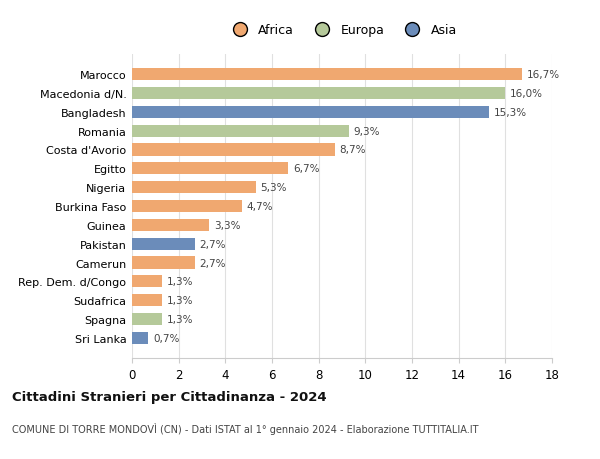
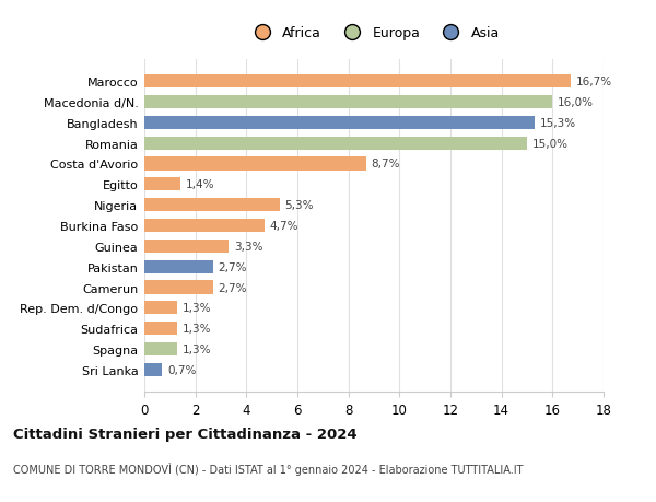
Romania: 9,3% -> 15,0%
Egitto: 6,7% -> 1,4%
